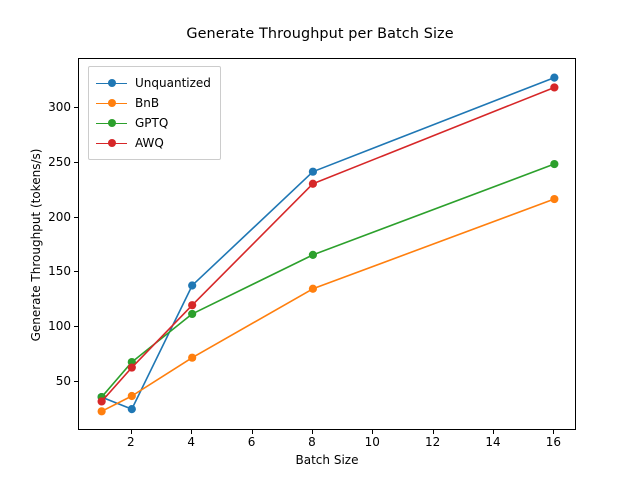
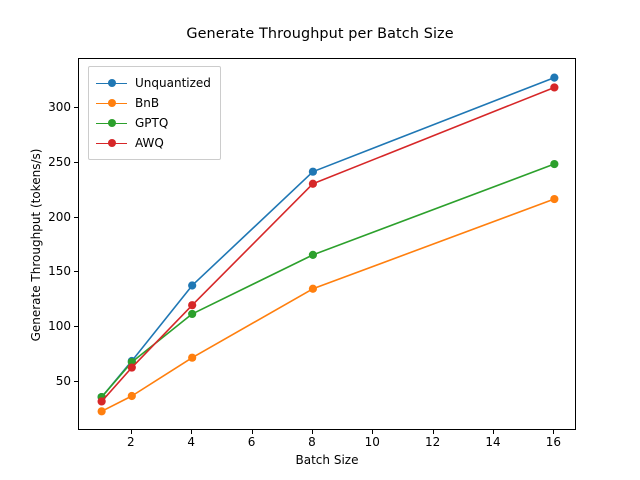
Unquantized/2: 25 -> 69
